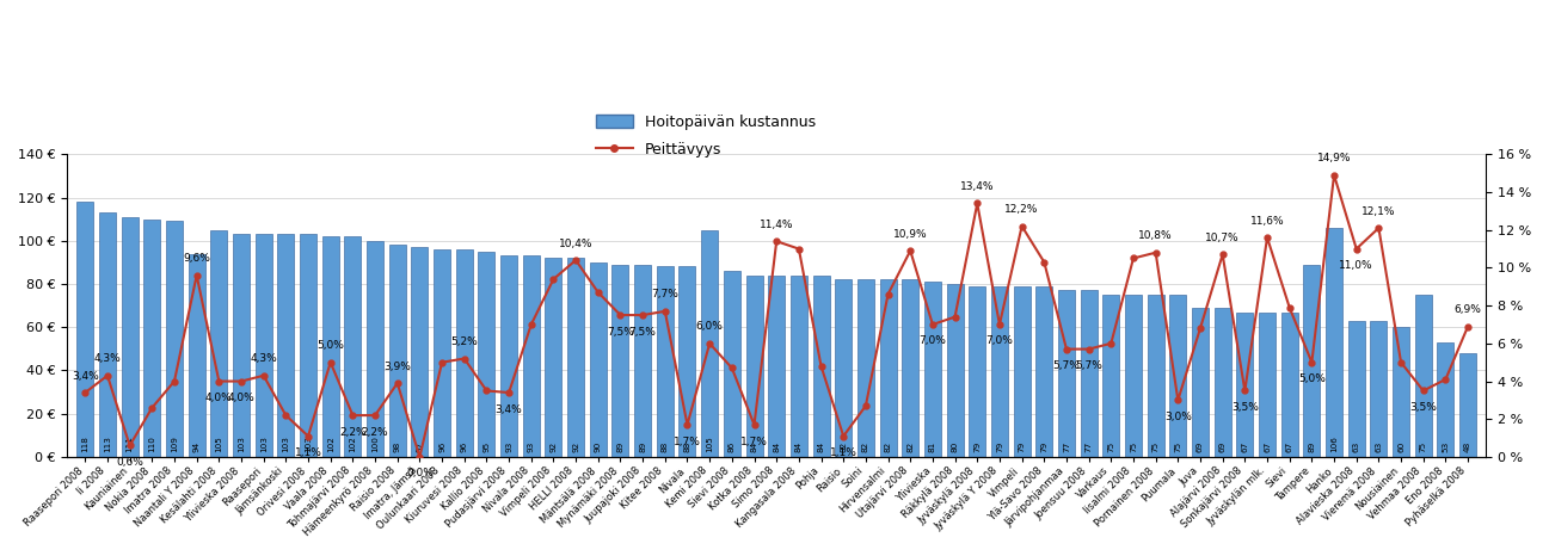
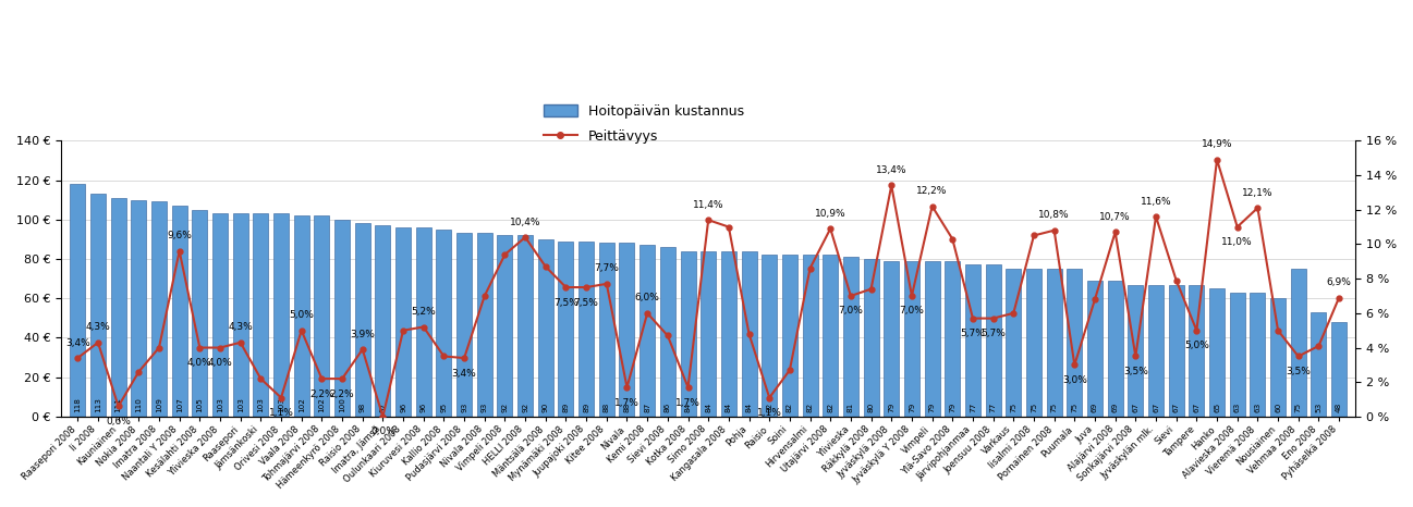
Hoitopäivän kustannus/Naantali Y 2008: 94 -> 107
Hoitopäivän kustannus/Kemi 2008: 105 -> 87
Hoitopäivän kustannus/Tampere: 89 -> 67
Hoitopäivän kustannus/Hanko: 106 -> 65
